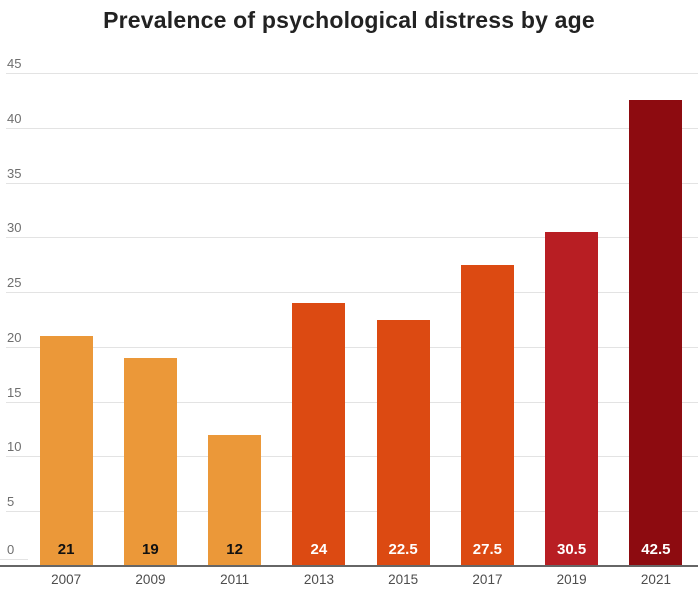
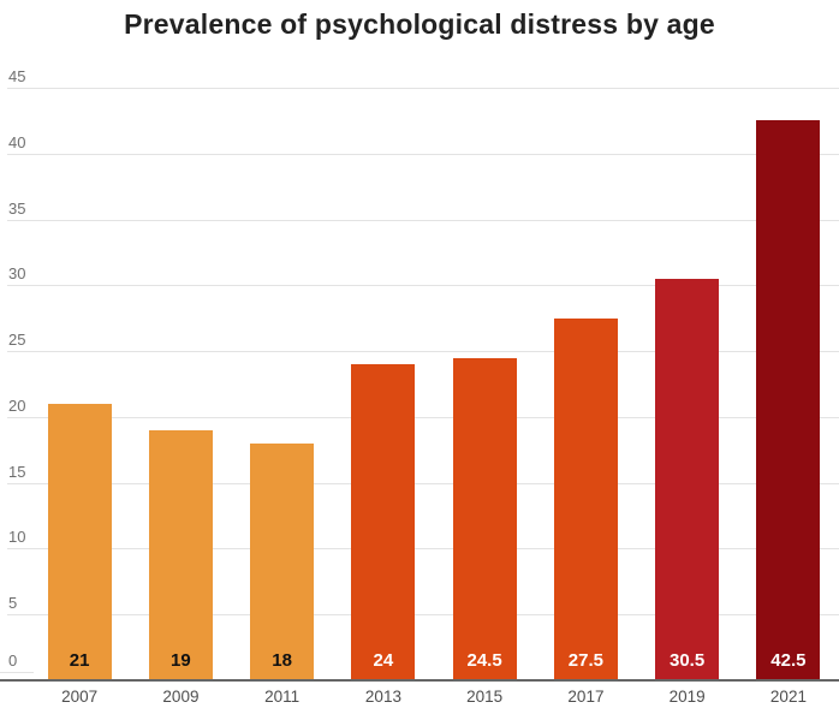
2011: 12 -> 18
2015: 22.5 -> 24.5
